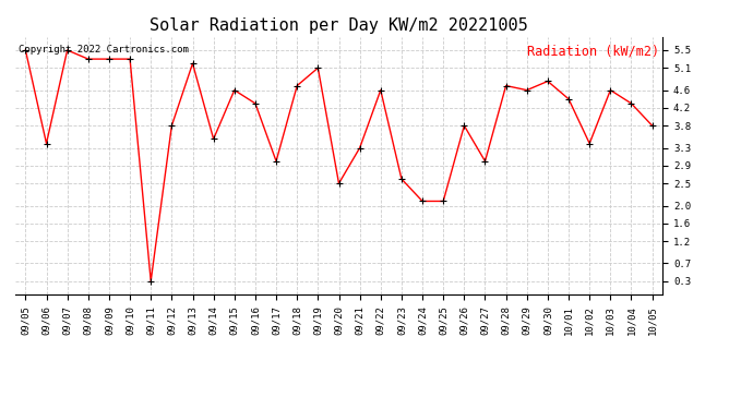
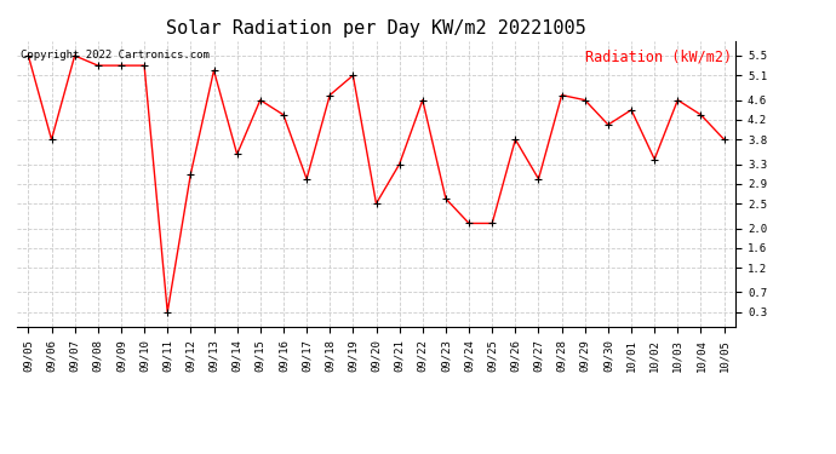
09/06: 3.4 -> 3.8
09/12: 3.8 -> 3.1
09/30: 4.8 -> 4.1
